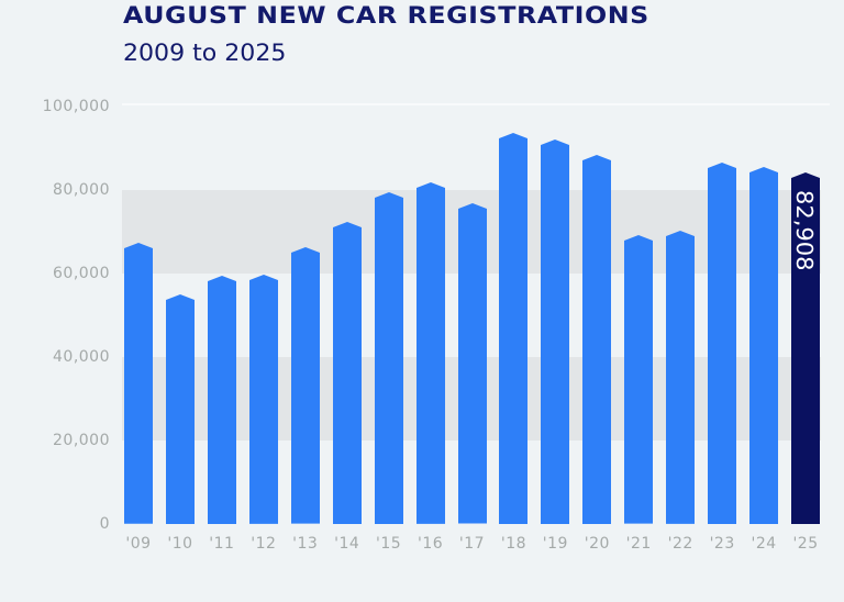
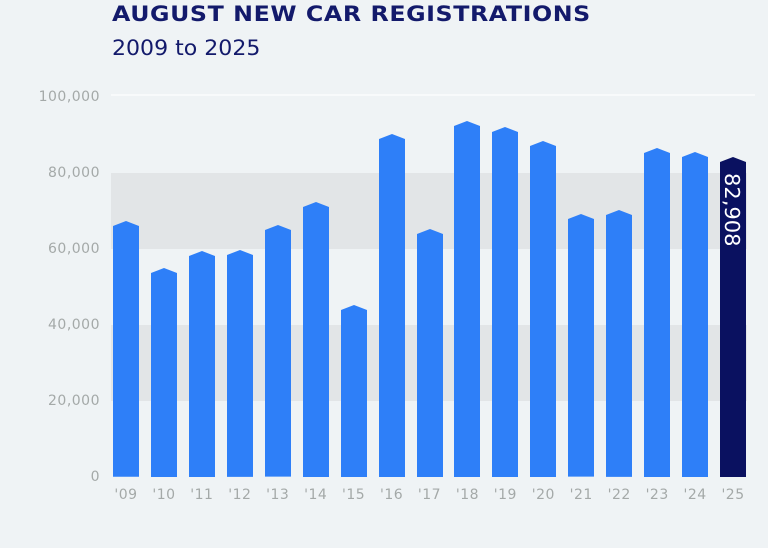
'15: 78000 -> 44000
'16: 80000 -> 89000
'17: 75000 -> 64000
